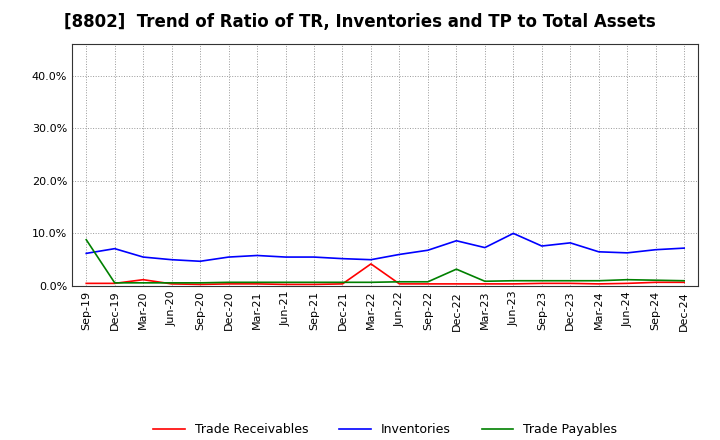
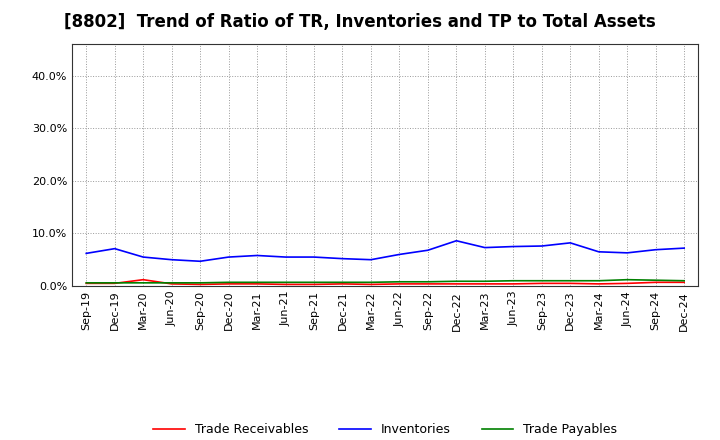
Trade Payables/Sep-19: 8.8% -> 0.6%
Trade Receivables/Mar-22: 4.2% -> 0.3%
Trade Payables/Dec-22: 3.2% -> 0.9%
Inventories/Jun-23: 10.0% -> 7.5%
